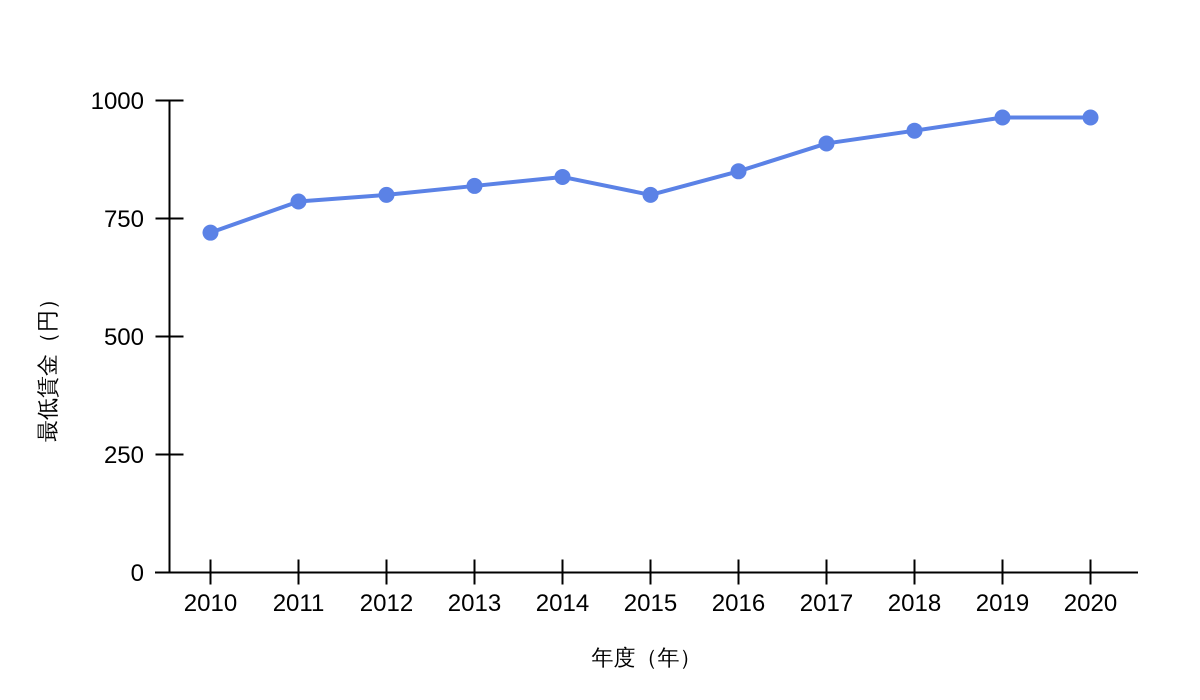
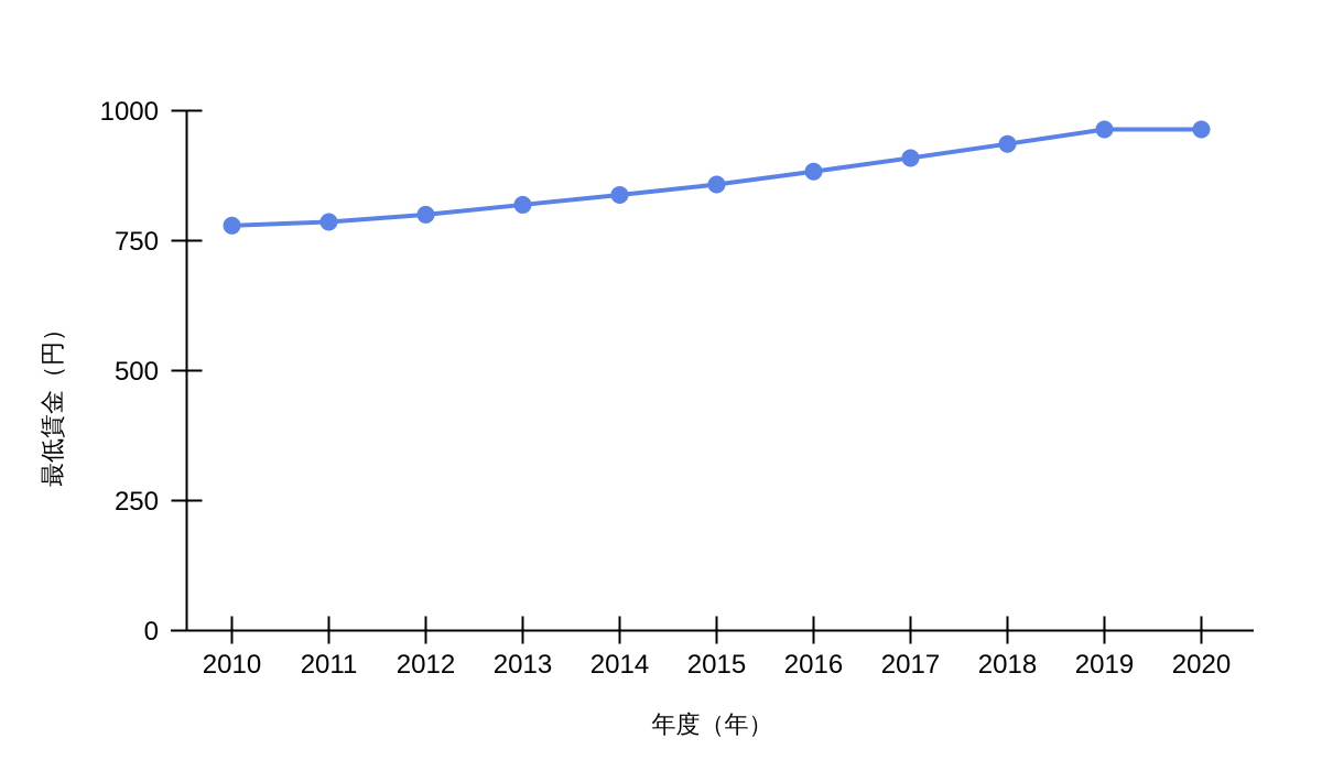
2010: 720 -> 780
2015: 800 -> 860
2016: 850 -> 880
